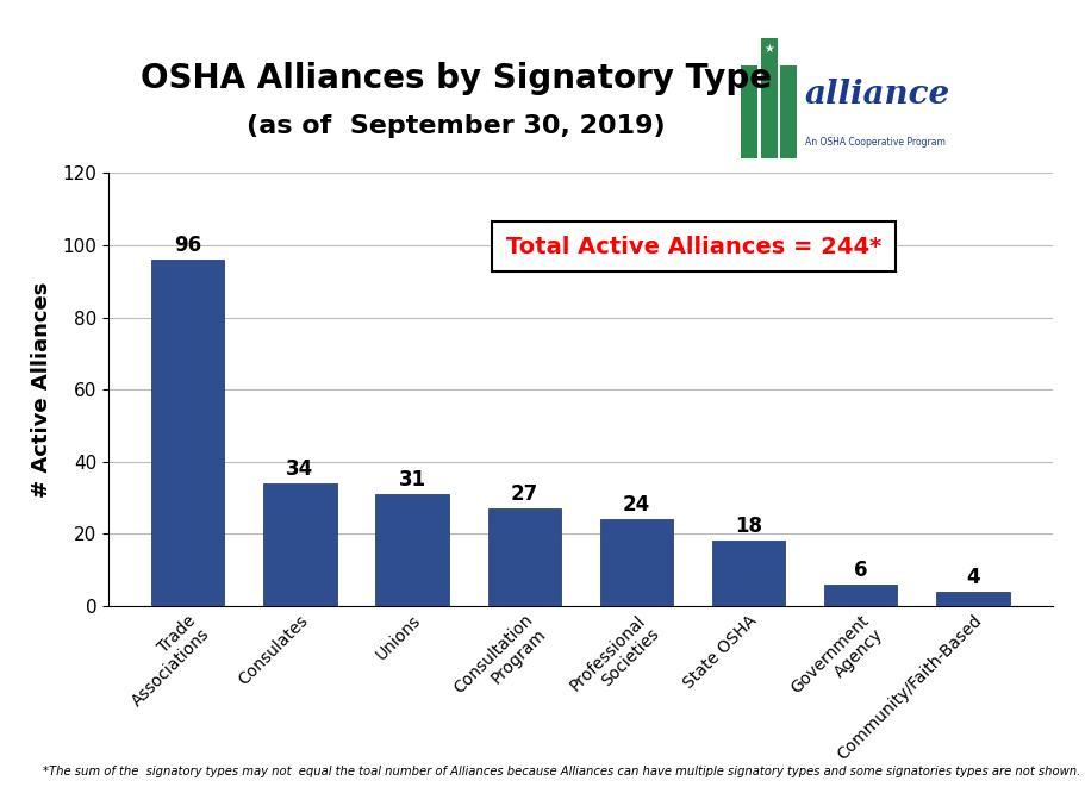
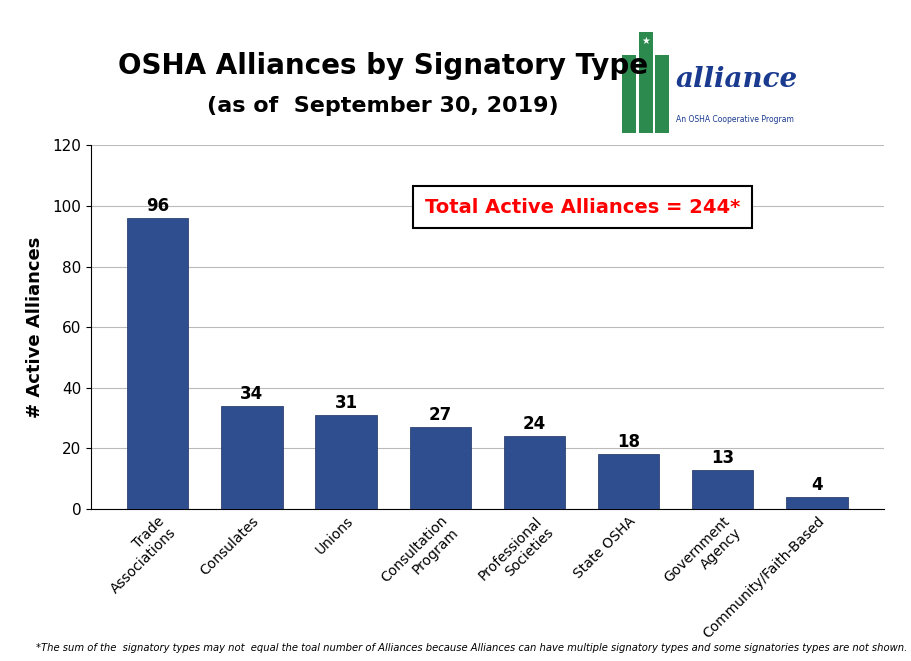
Government Agency: 6 -> 13
